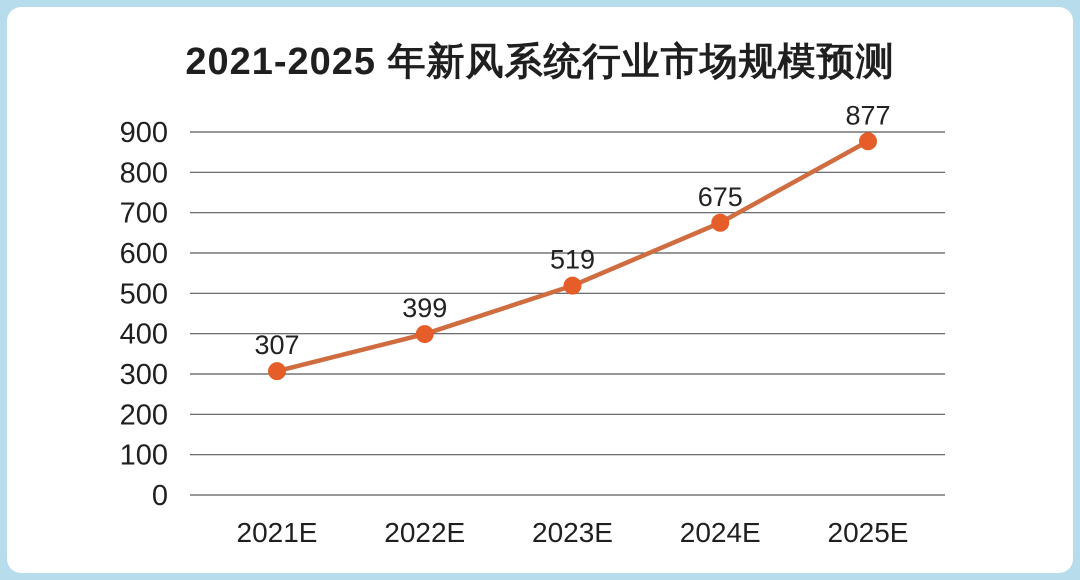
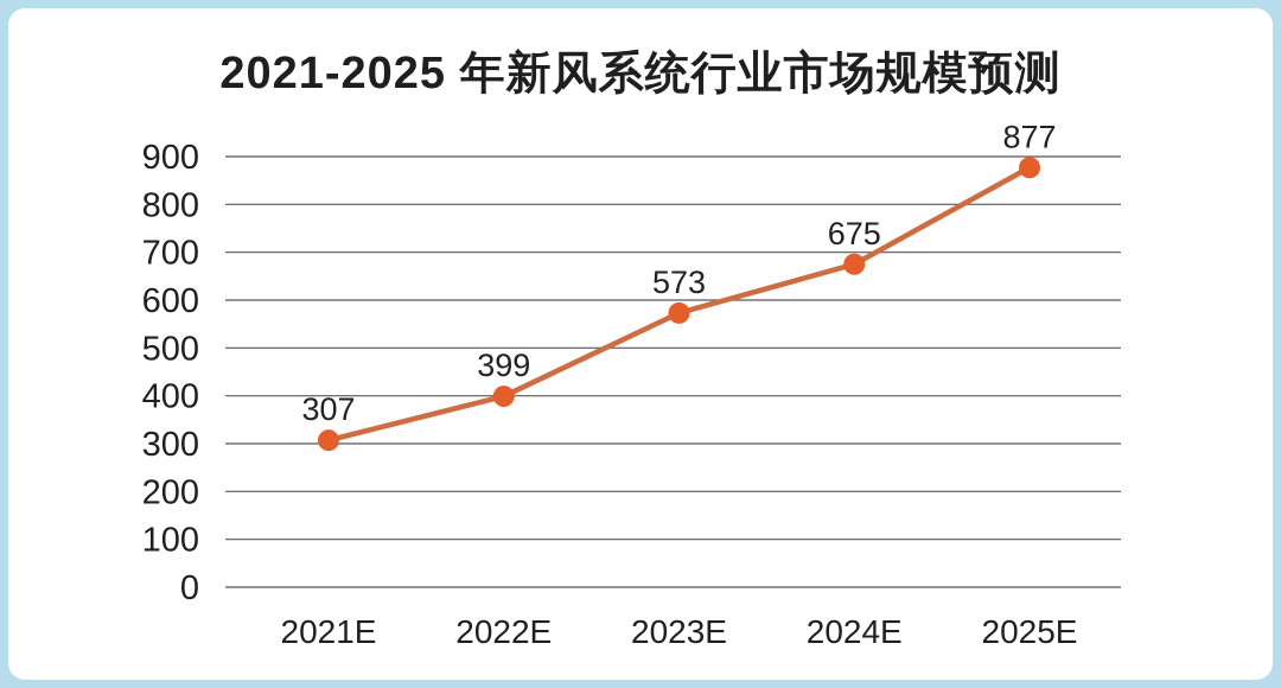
2023E: 519 -> 573
